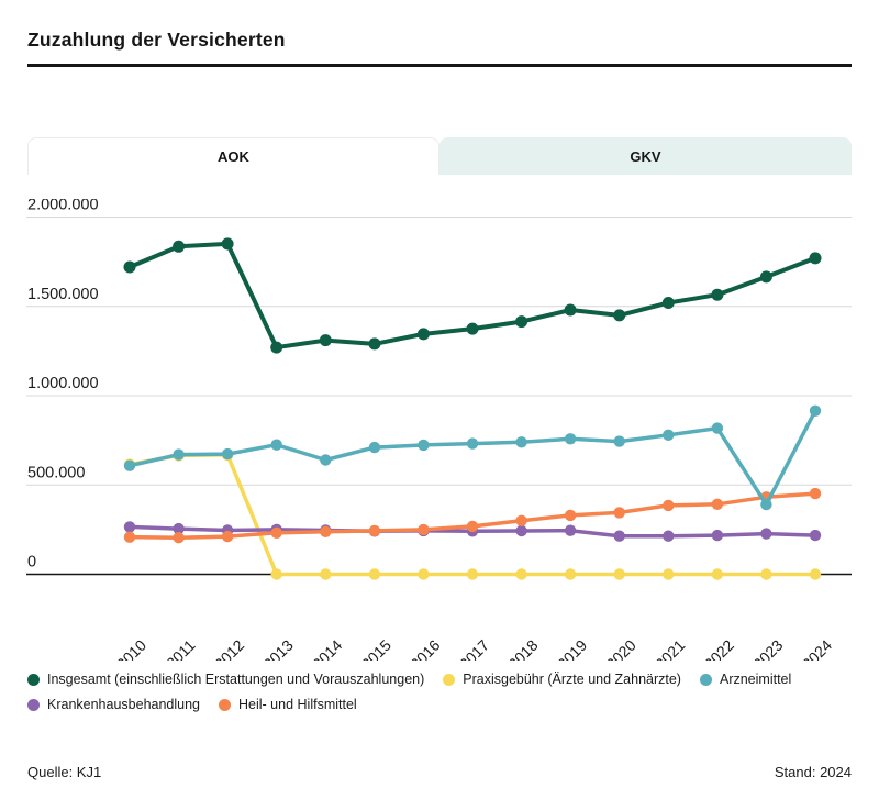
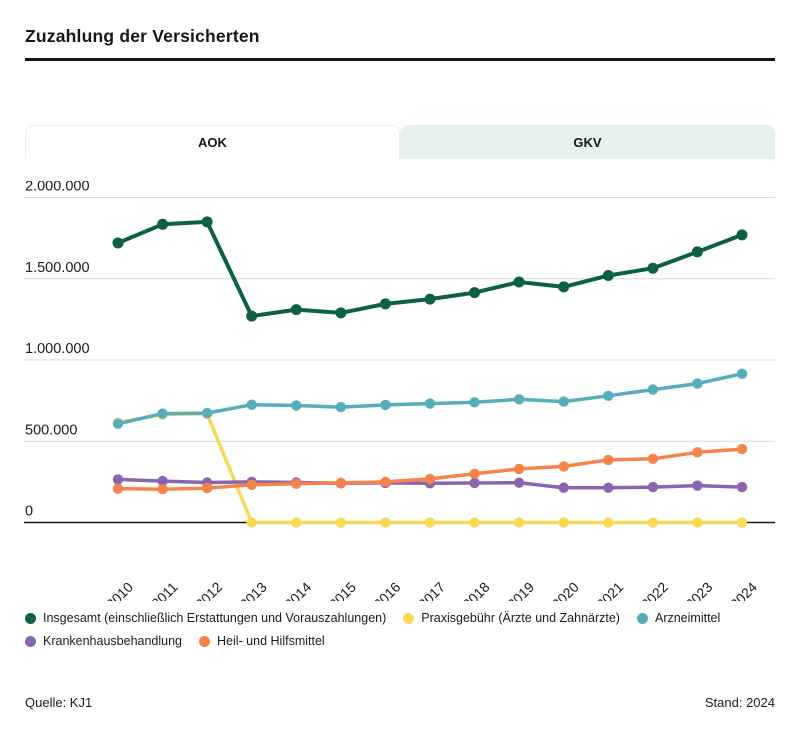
Arzneimittel/2014: 640000 -> 720000
Arzneimittel/2023: 390000 -> 860000
